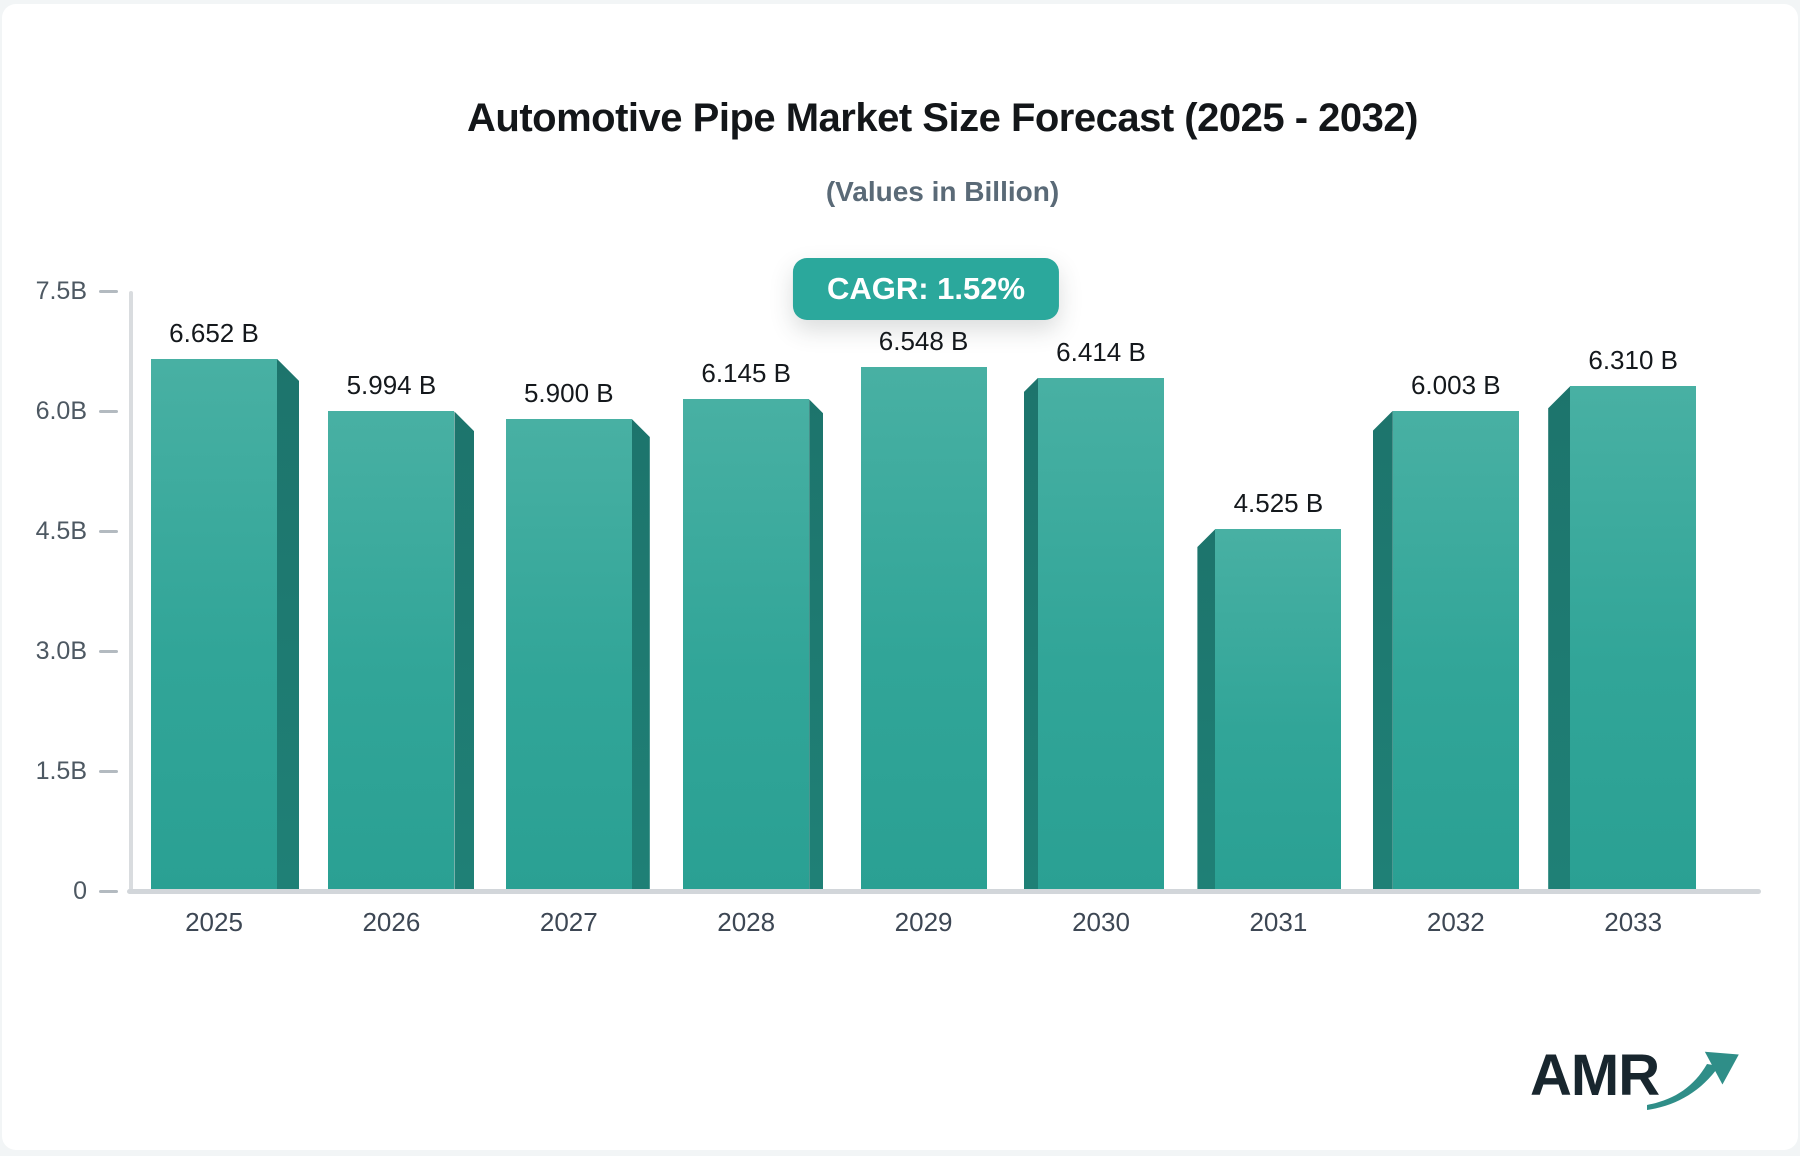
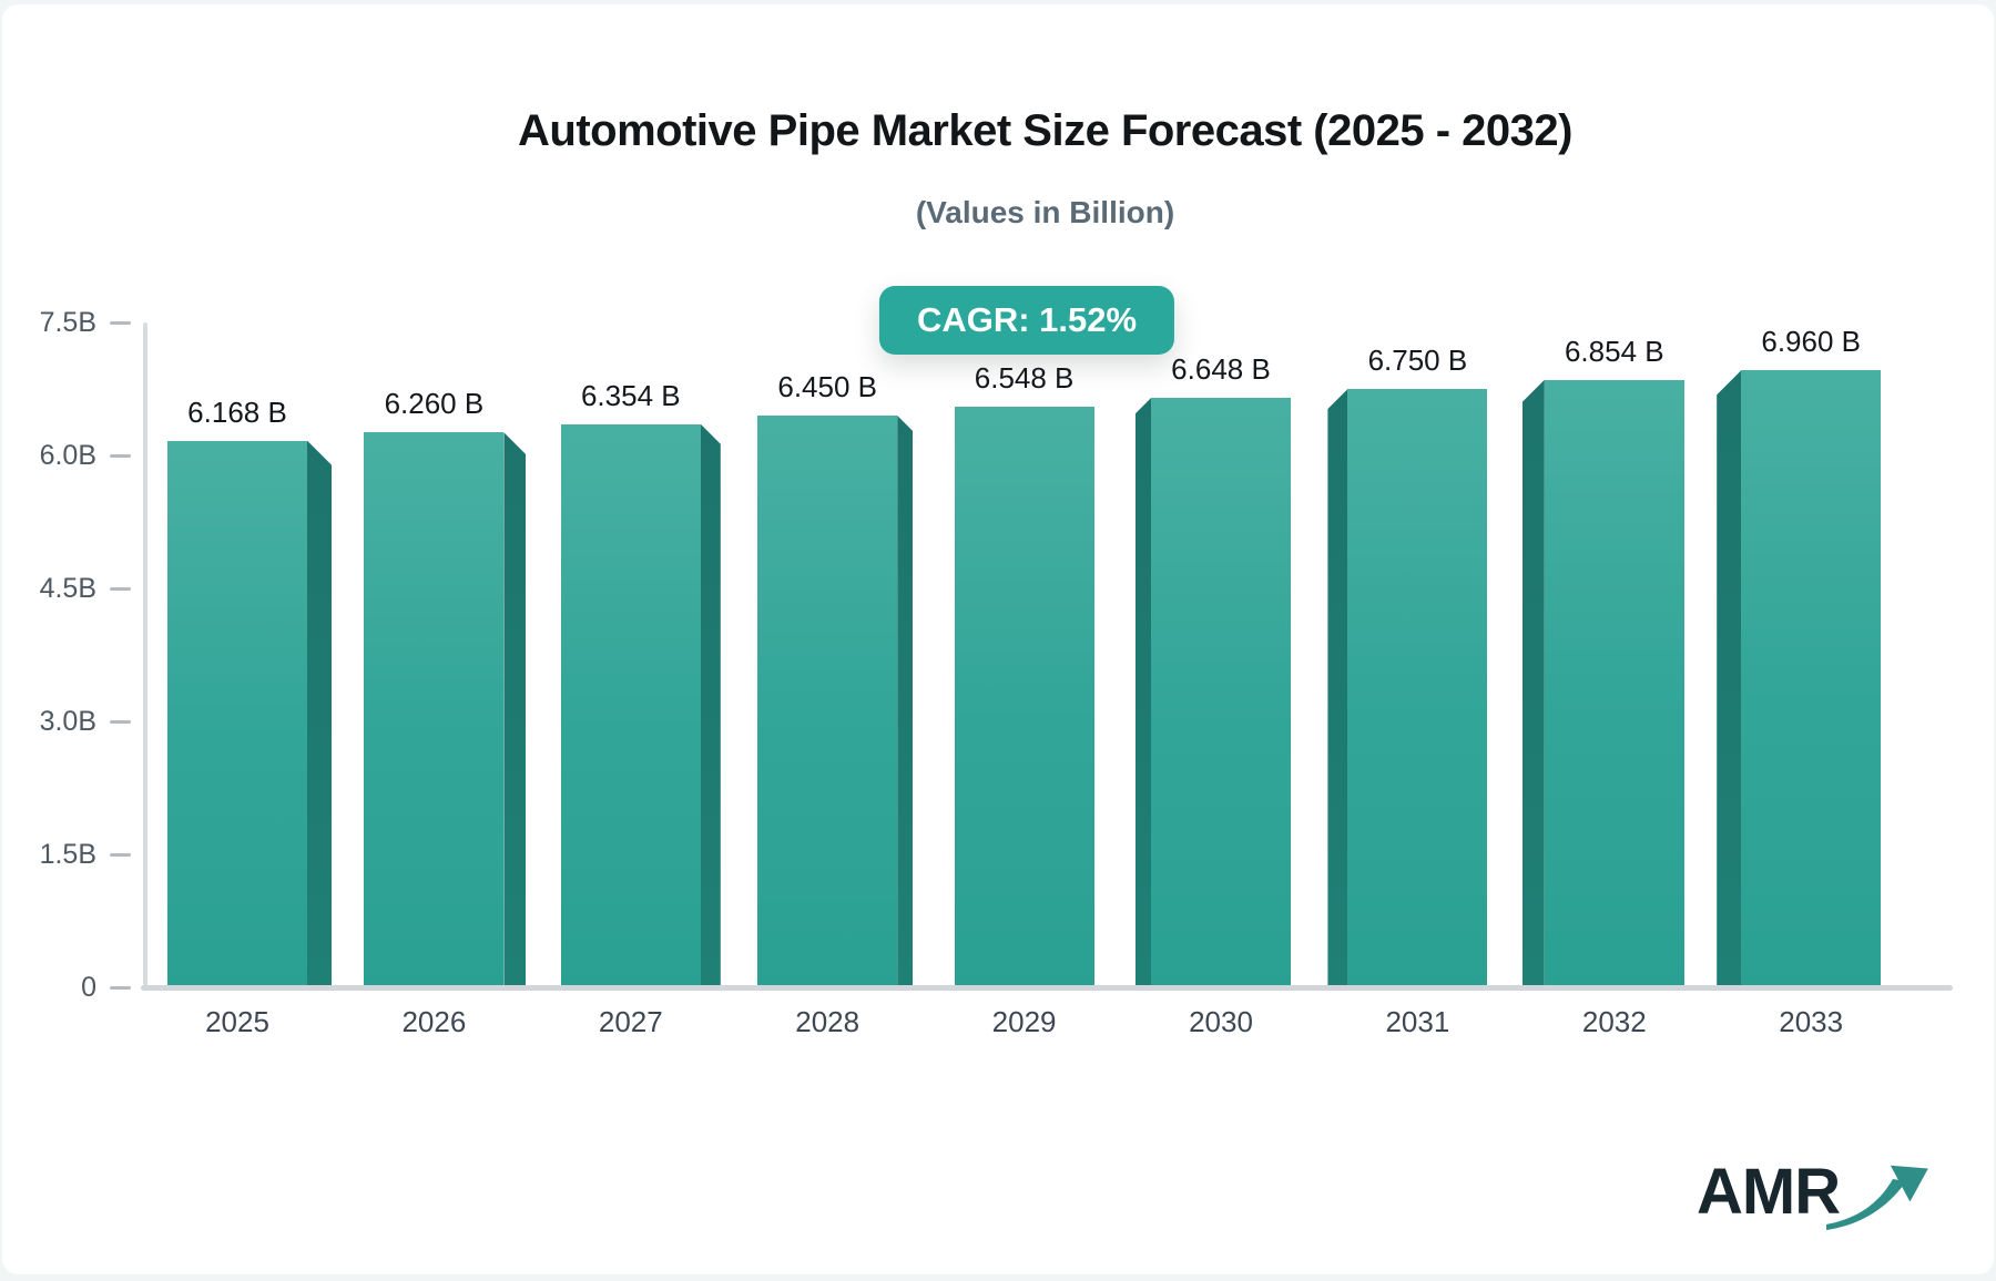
2025: 6.652 -> 6.168
2026: 5.994 -> 6.260
2027: 5.900 -> 6.354
2028: 6.145 -> 6.450
2030: 6.414 -> 6.648
2031: 4.525 -> 6.750
2032: 6.003 -> 6.854
2033: 6.310 -> 6.960
